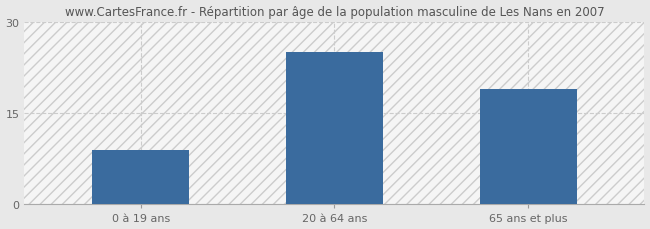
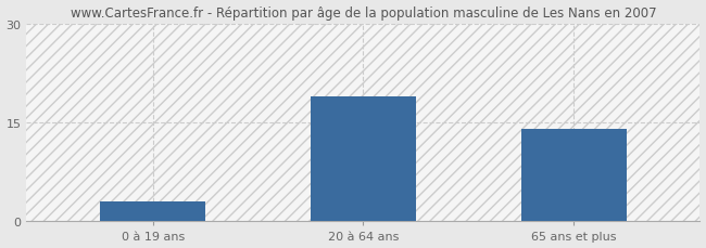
0 à 19 ans: 9 -> 3
20 à 64 ans: 25 -> 19
65 ans et plus: 19 -> 14
